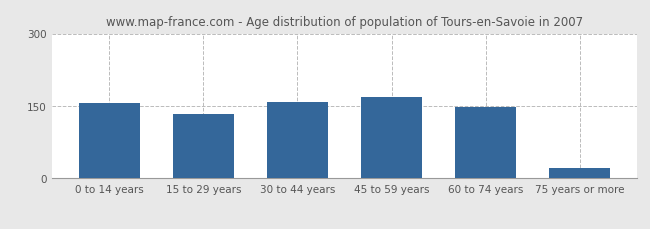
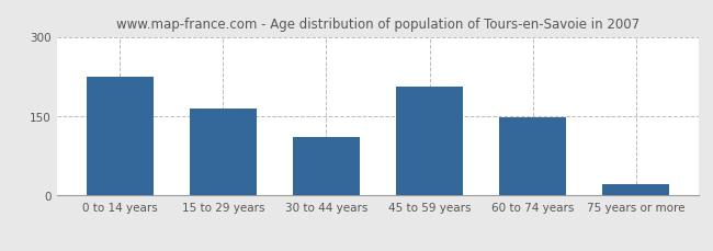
0 to 14 years: 157 -> 225
15 to 29 years: 133 -> 165
30 to 44 years: 158 -> 110
45 to 59 years: 169 -> 205
